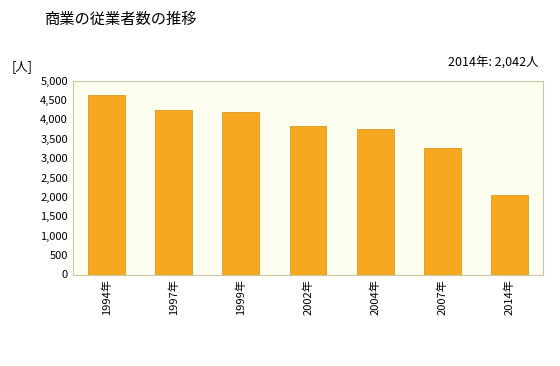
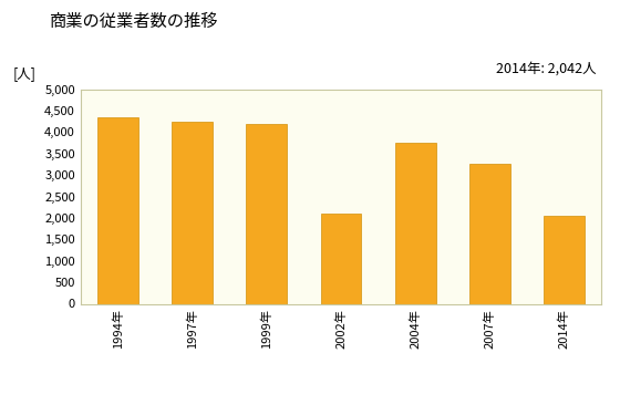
1994年: 4,620 -> 4,350
2002年: 3,820 -> 2,100
